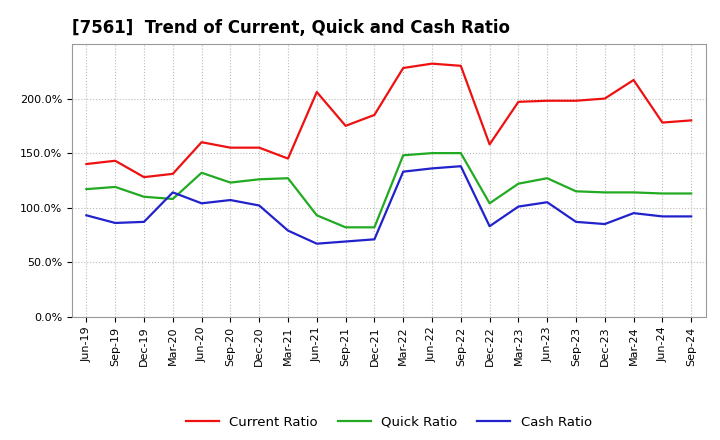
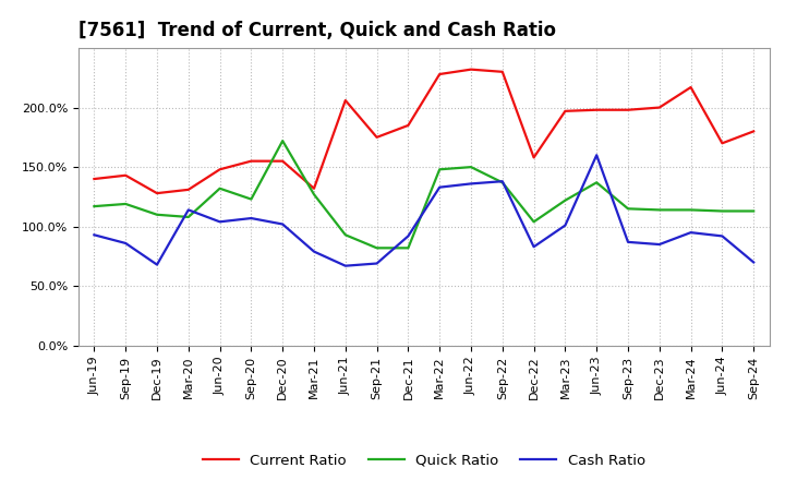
Cash Ratio/Dec-19: 87% -> 68%
Current Ratio/Jun-20: 160% -> 148%
Quick Ratio/Dec-20: 126% -> 172%
Current Ratio/Mar-21: 145% -> 132%
Cash Ratio/Dec-21: 71% -> 92%
Quick Ratio/Sep-22: 150% -> 137%
Quick Ratio/Jun-23: 127% -> 137%
Cash Ratio/Jun-23: 105% -> 160%
Current Ratio/Jun-24: 178% -> 170%
Cash Ratio/Sep-24: 92% -> 70%
